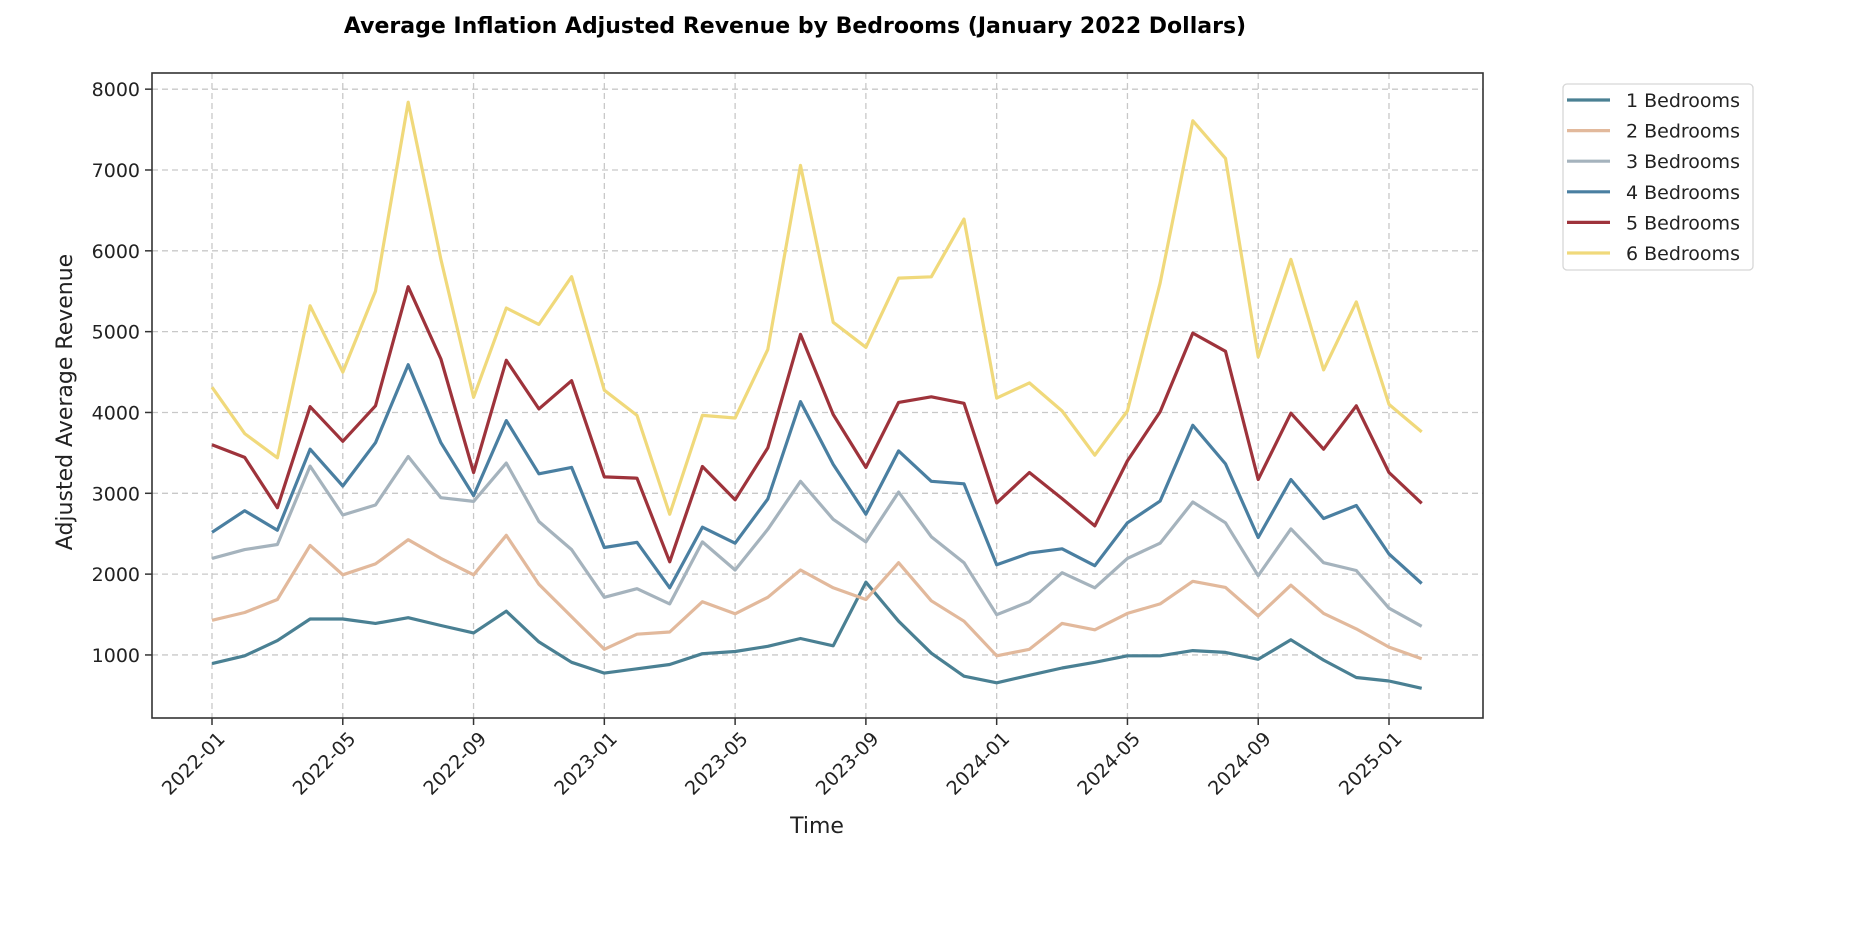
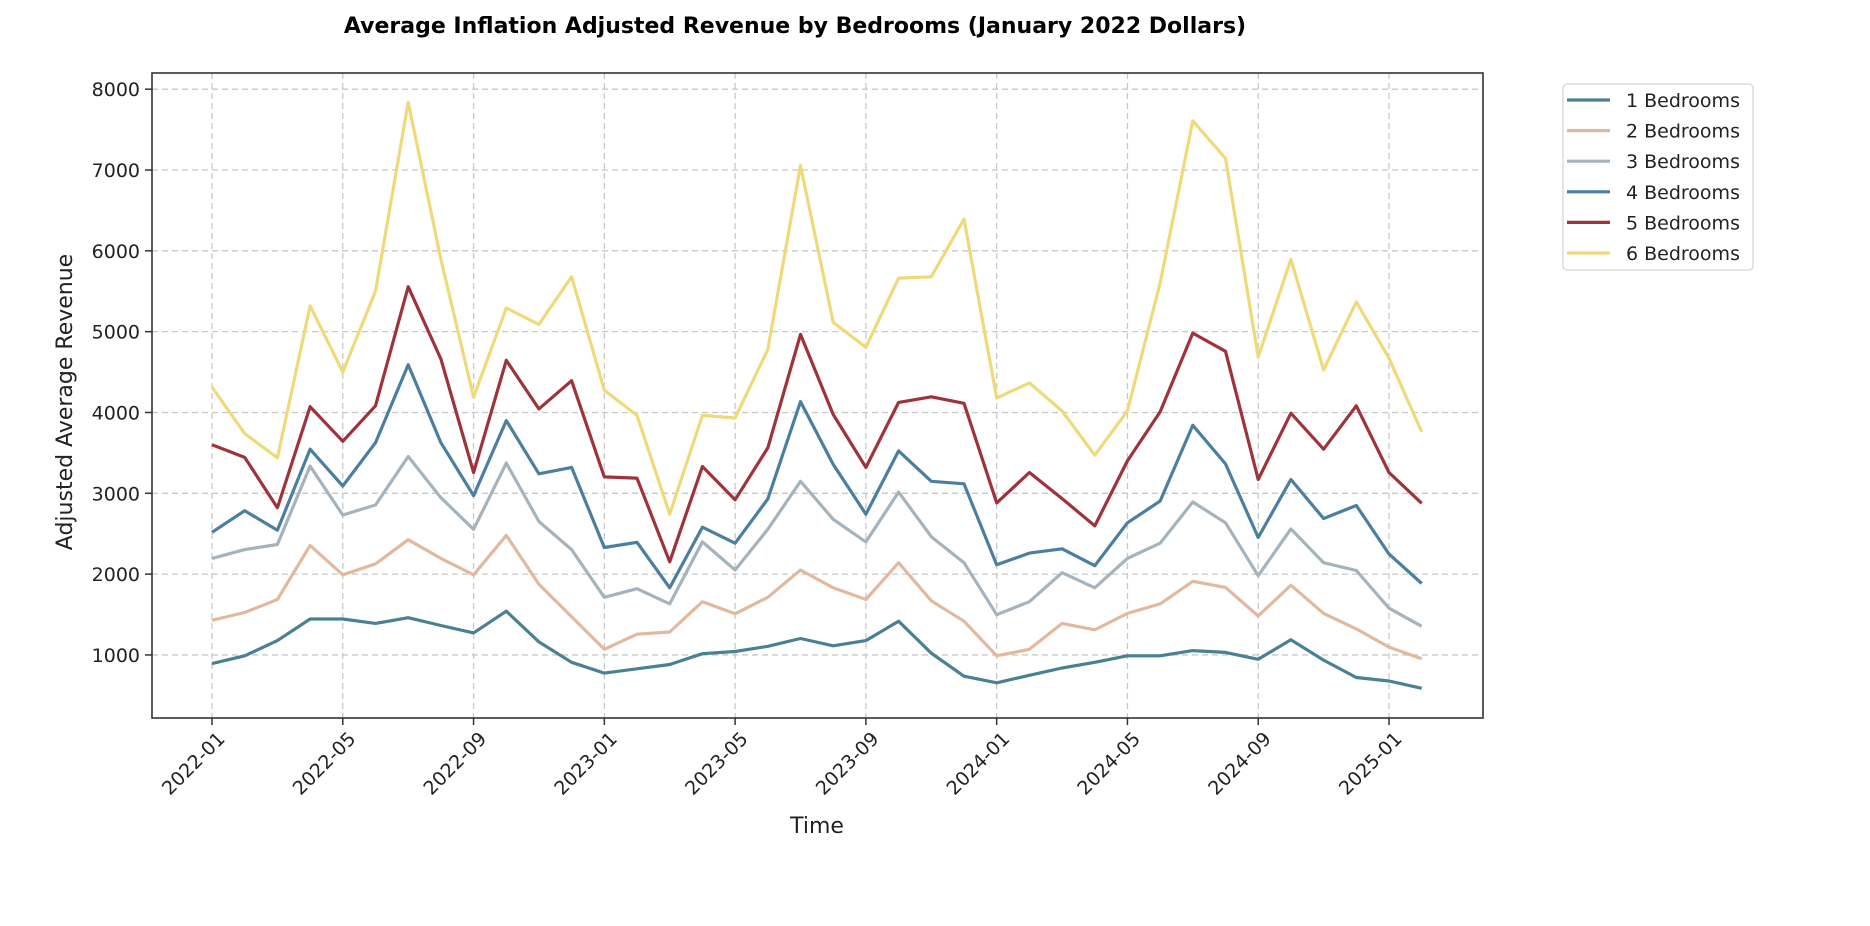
3 Bedrooms/2022-09: 2900 -> 2600
1 Bedrooms/2023-09: 1900 -> 1200
6 Bedrooms/2025-01: 4100 -> 4700
